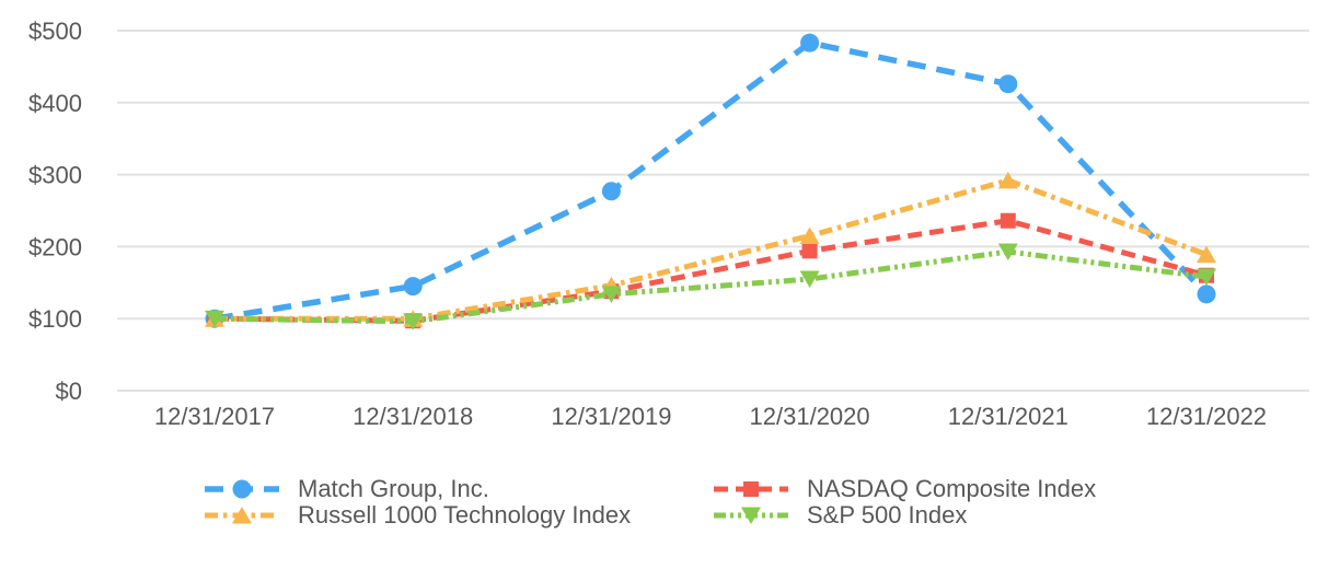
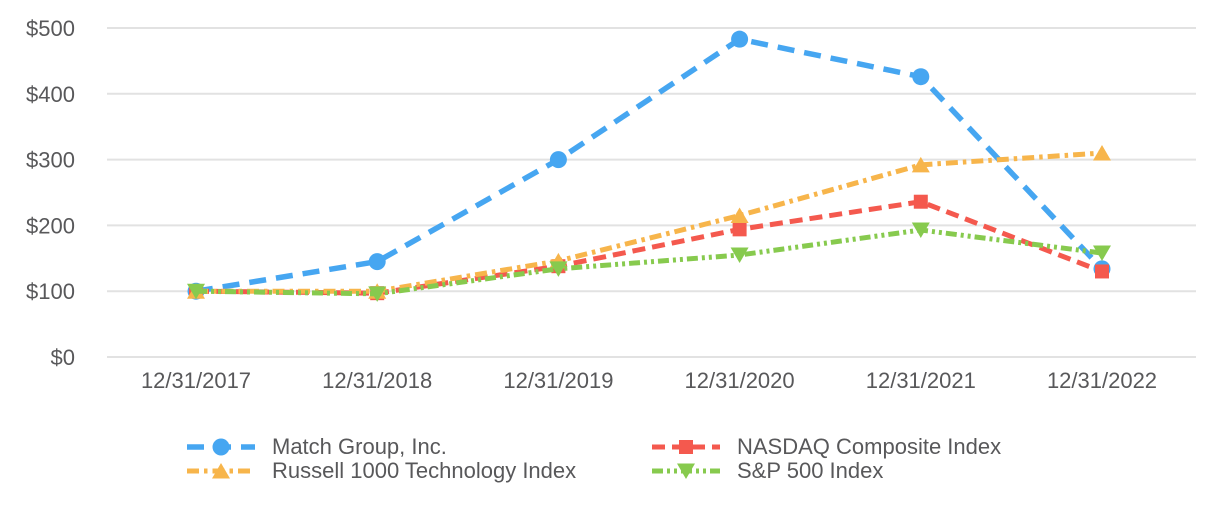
Match Group, Inc./12/31/2019: $280 -> $300
NASDAQ Composite Index/12/31/2022: $160 -> $130
Russell 1000 Technology Index/12/31/2022: $190 -> $310
